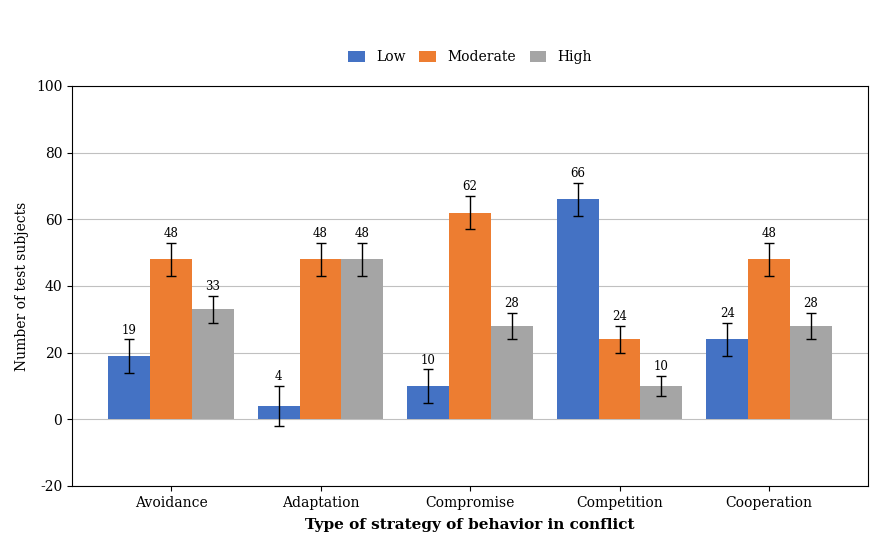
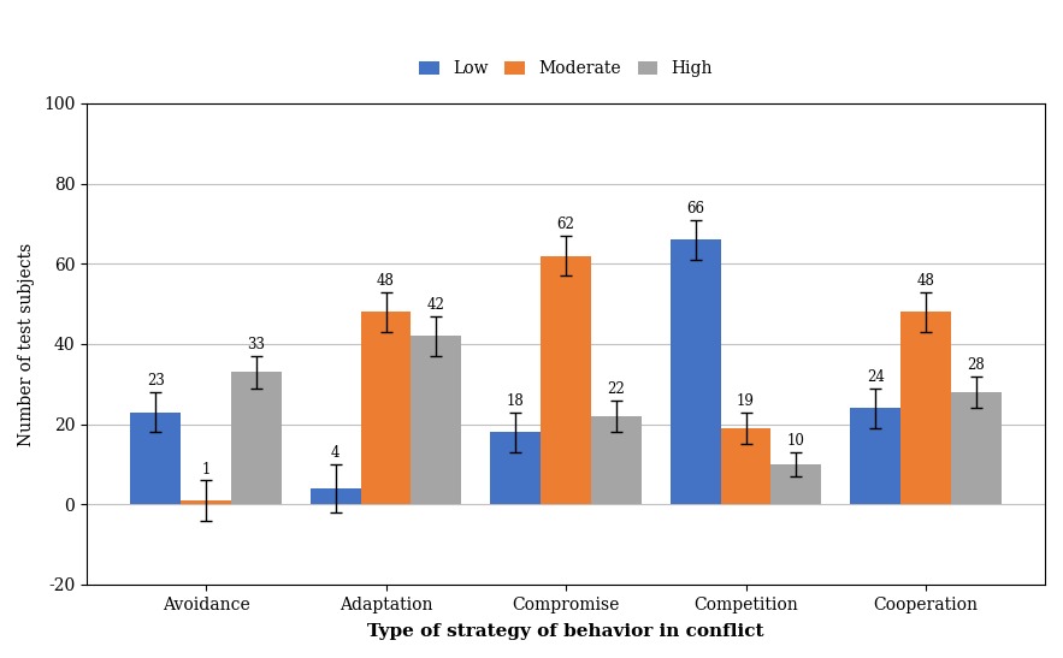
Low/Avoidance: 19 -> 23
Moderate/Avoidance: 48 -> 1
High/Adaptation: 48 -> 42
Low/Compromise: 10 -> 18
High/Compromise: 28 -> 22
Moderate/Competition: 24 -> 19
